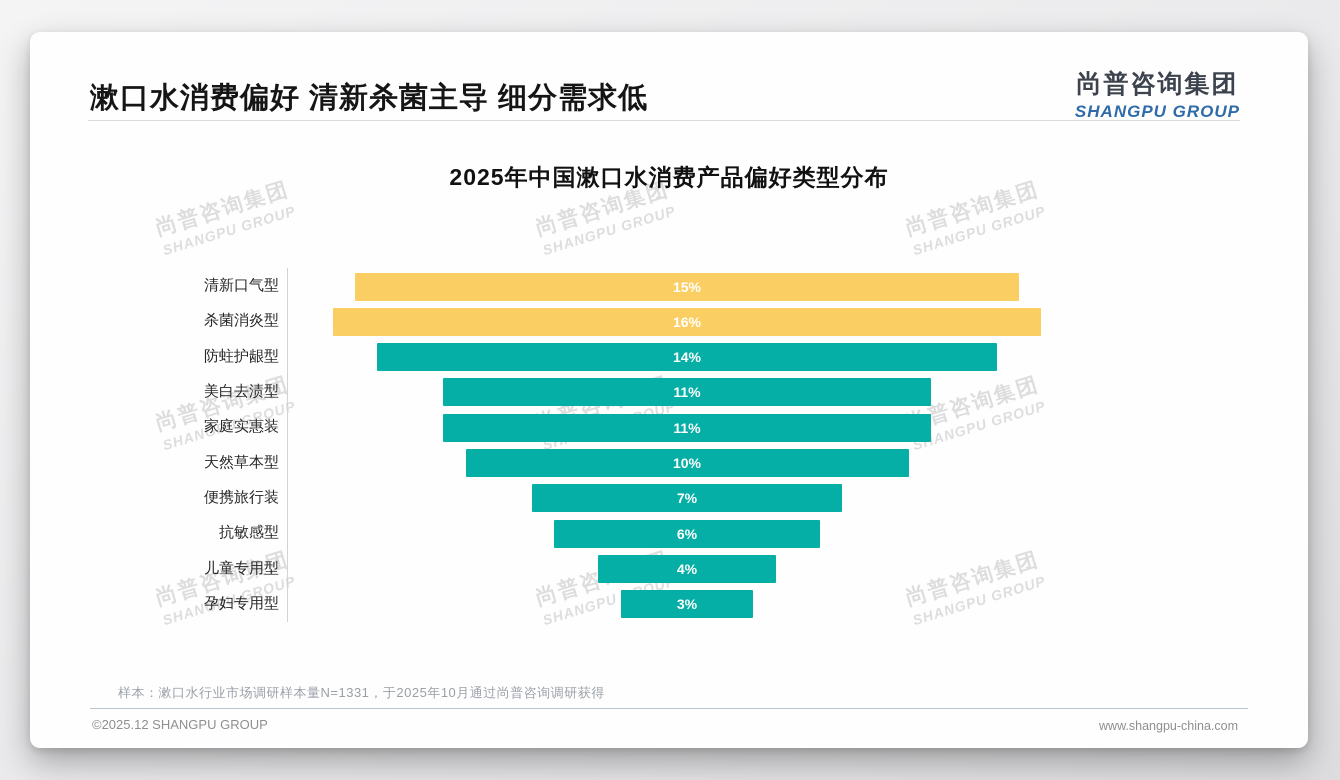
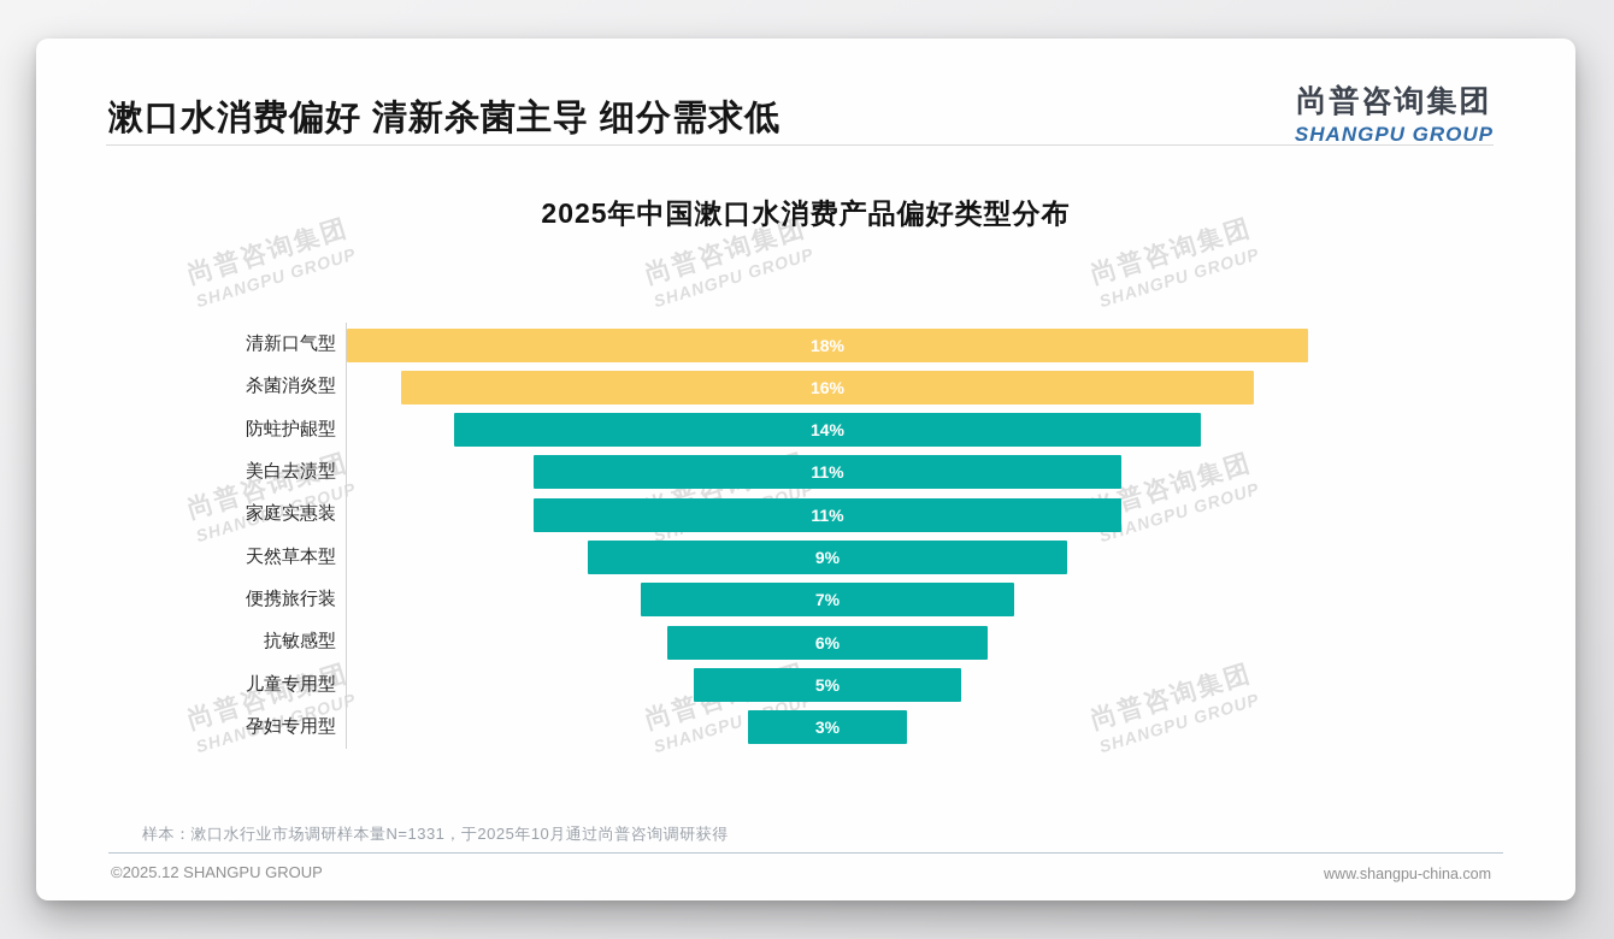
清新口气型: 15% -> 18%
天然草本型: 10% -> 9%
儿童专用型: 4% -> 5%
